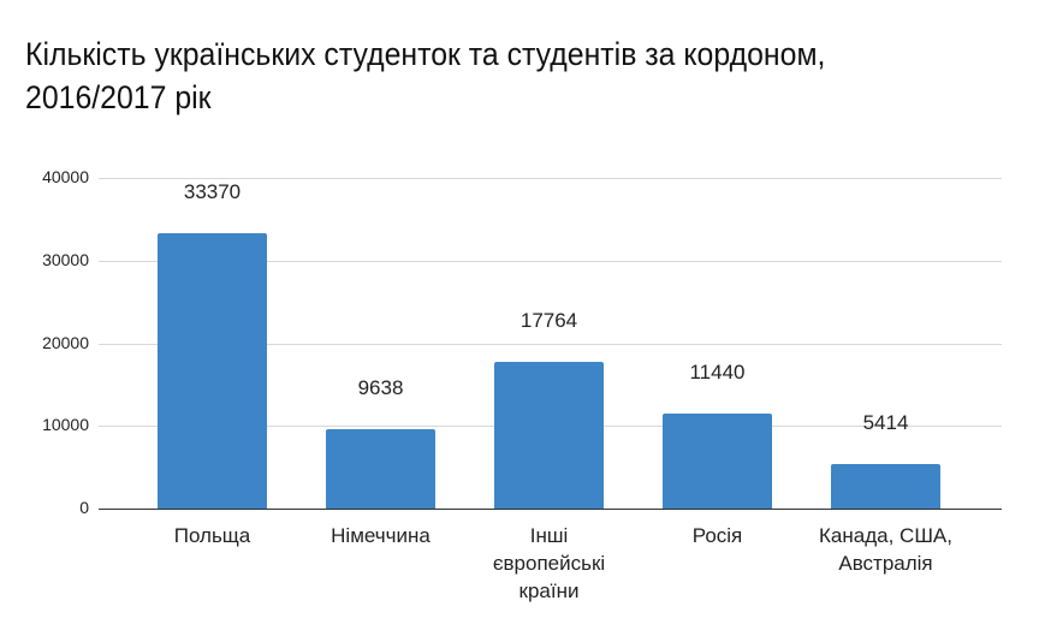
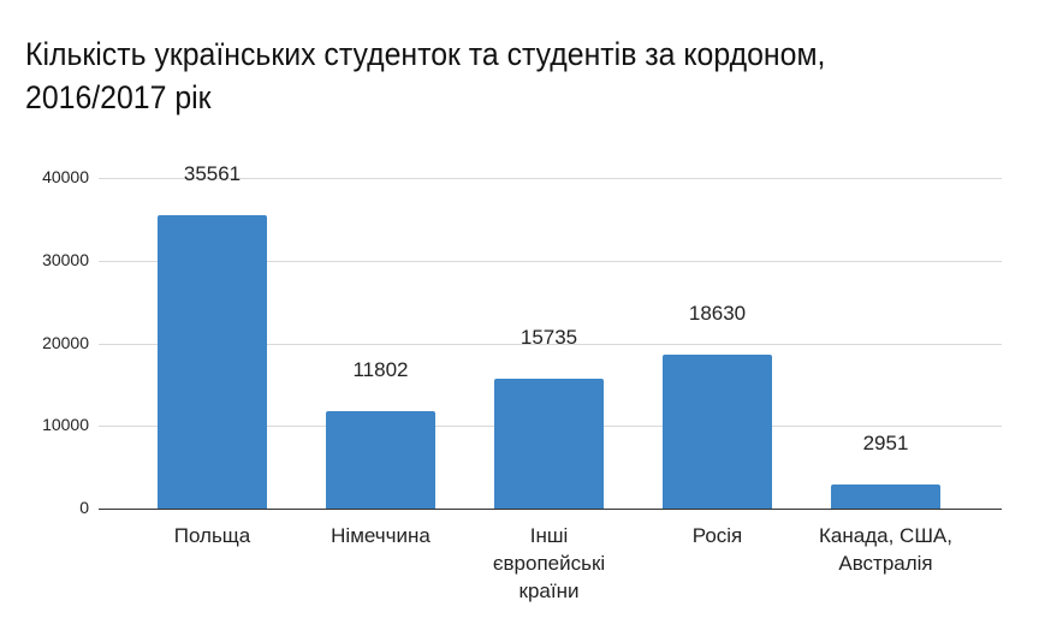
Польща: 33370 -> 35561
Німеччина: 9638 -> 11802
Інші європейські країни: 17764 -> 15735
Росія: 11440 -> 18630
Канада, США, Австралія: 5414 -> 2951
